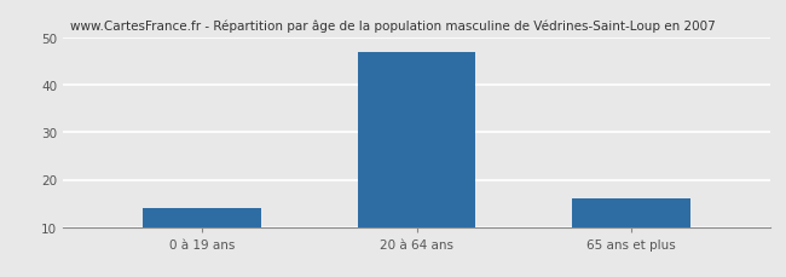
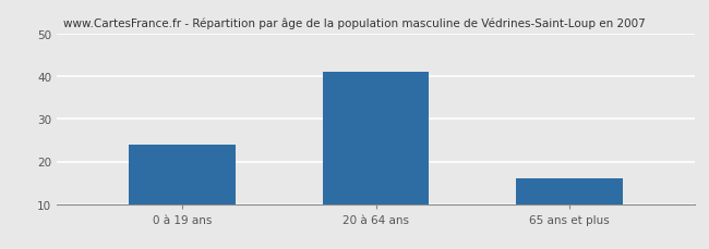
0 à 19 ans: 14 -> 24
20 à 64 ans: 47 -> 41
